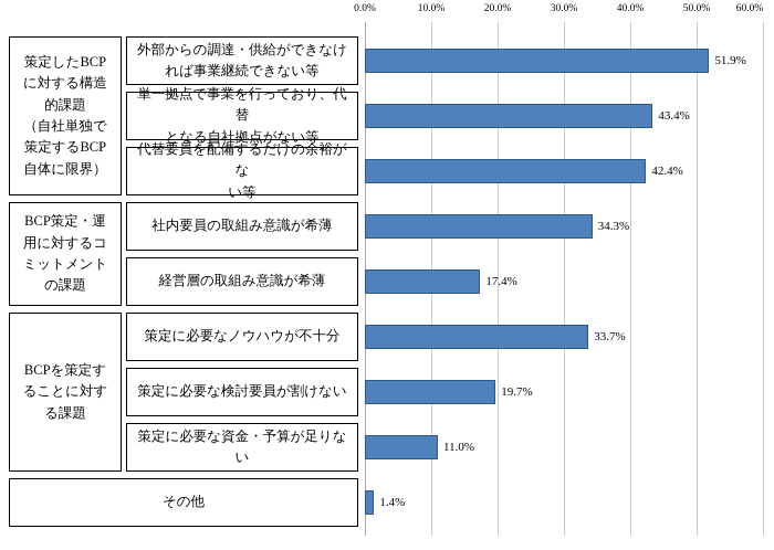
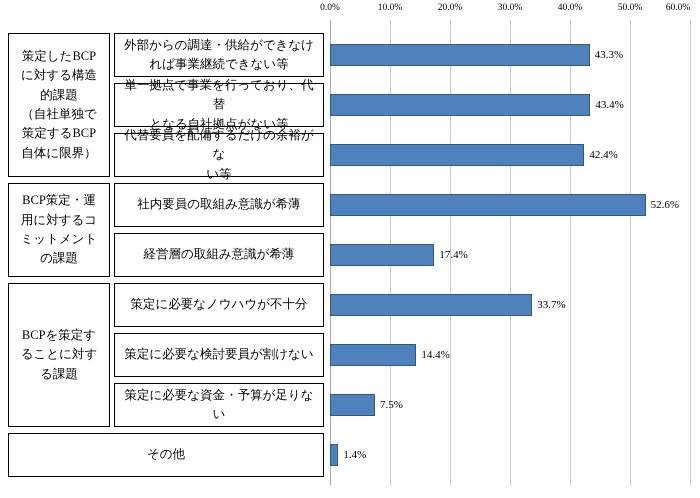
外部からの調達・供給ができなけ れば事業継続できない等: 51.9% -> 43.3%
社内要員の取組み意識が希薄: 34.3% -> 52.6%
策定に必要な検討要員が割けない: 19.7% -> 14.4%
策定に必要な資金・予算が足りない: 11.0% -> 7.5%
